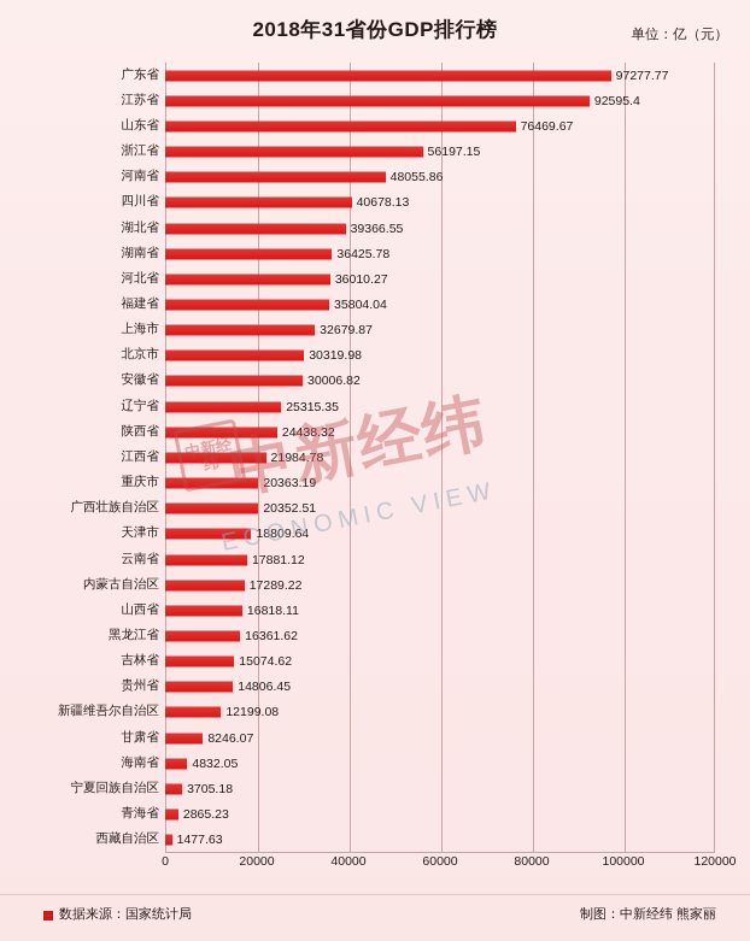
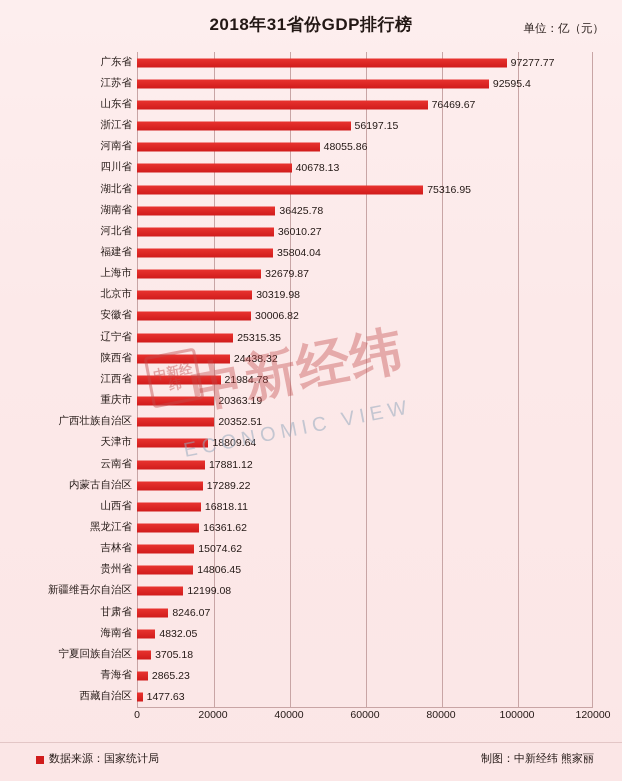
湖北省: 39366.55 -> 75316.95
